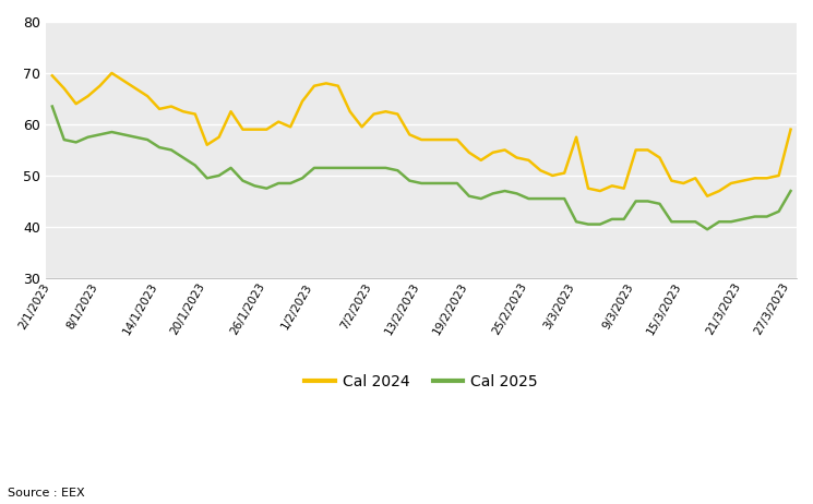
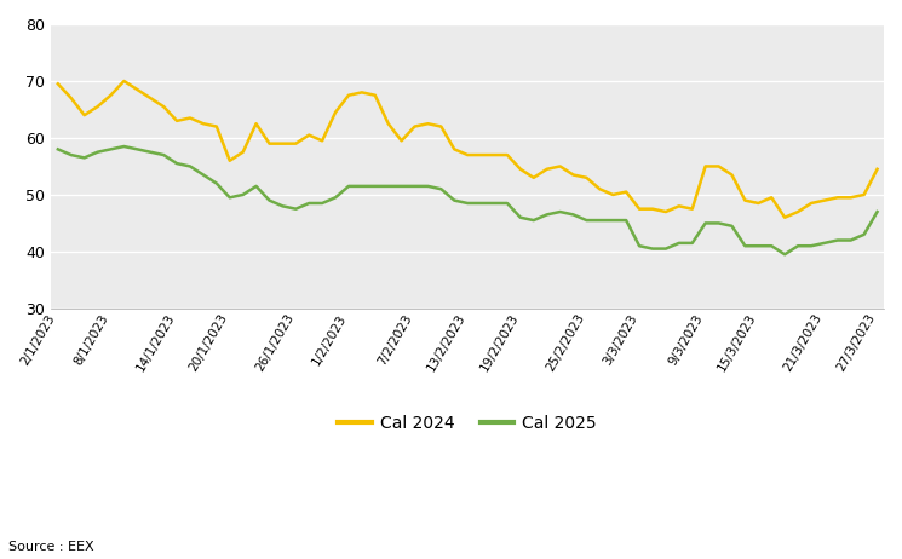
Cal 2025/2/1/2023: 63.5 -> 58.0
Cal 2024/3/3/2023: 57.5 -> 47.5
Cal 2024/27/3/2023: 59.0 -> 54.5
